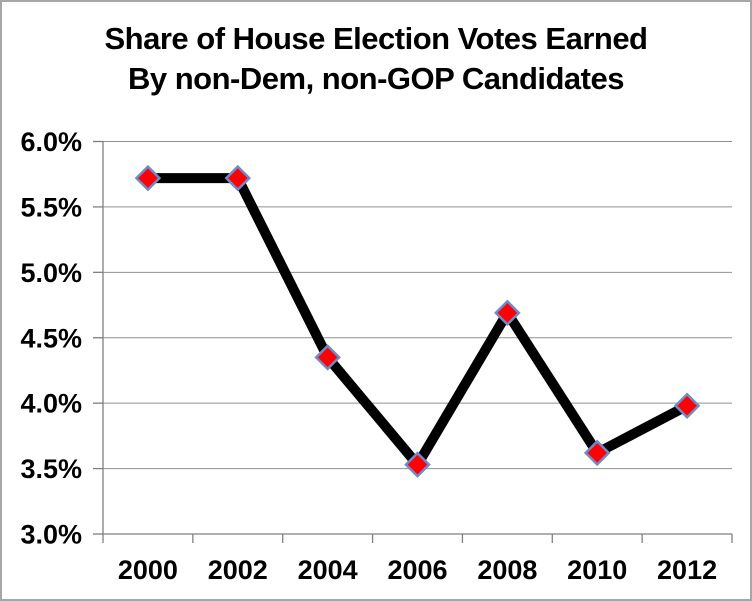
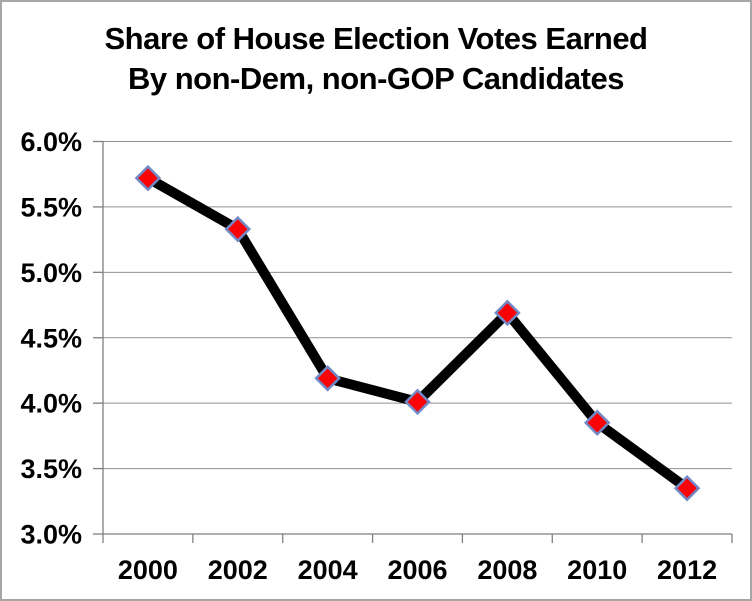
2002: 5.72% -> 5.33%
2004: 4.35% -> 4.19%
2006: 3.53% -> 4.01%
2010: 3.62% -> 3.85%
2012: 3.98% -> 3.35%
